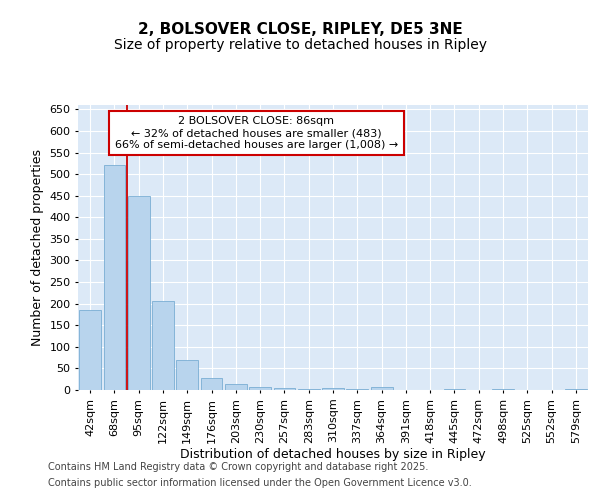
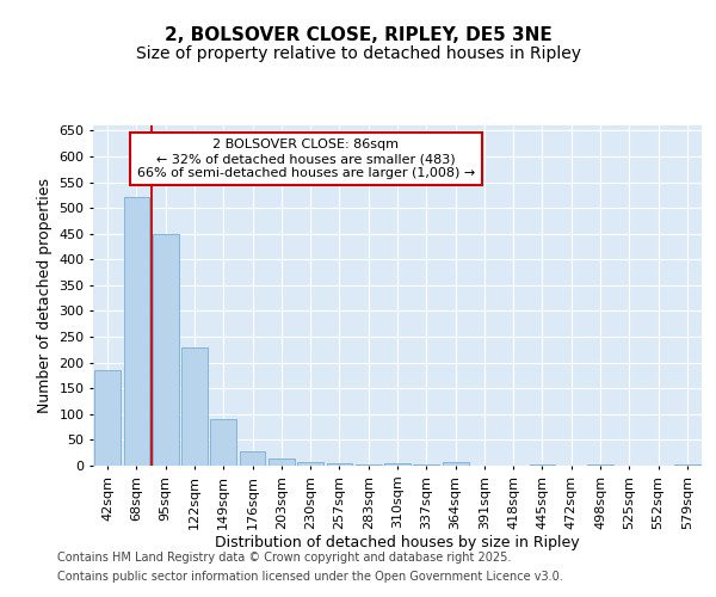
122sqm: 205 -> 230
149sqm: 70 -> 90
